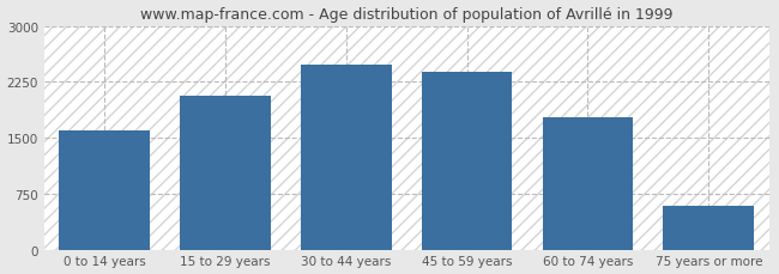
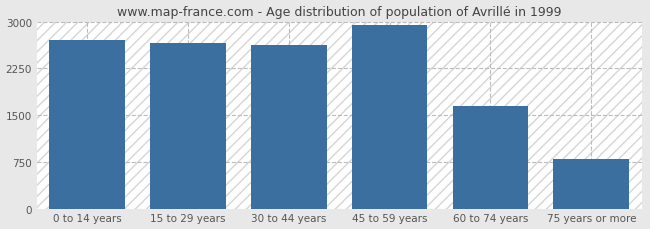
0 to 14 years: 1600 -> 2700
15 to 29 years: 2060 -> 2650
30 to 44 years: 2480 -> 2620
45 to 59 years: 2380 -> 2950
60 to 74 years: 1780 -> 1640
75 years or more: 580 -> 790
